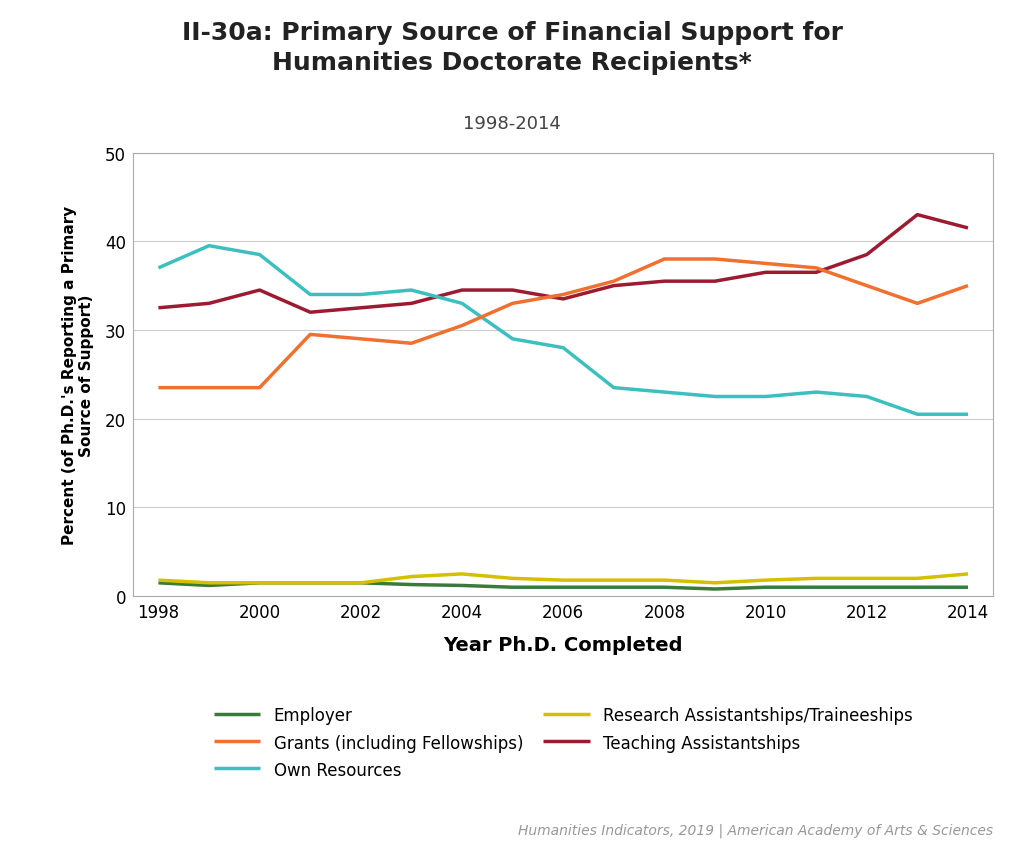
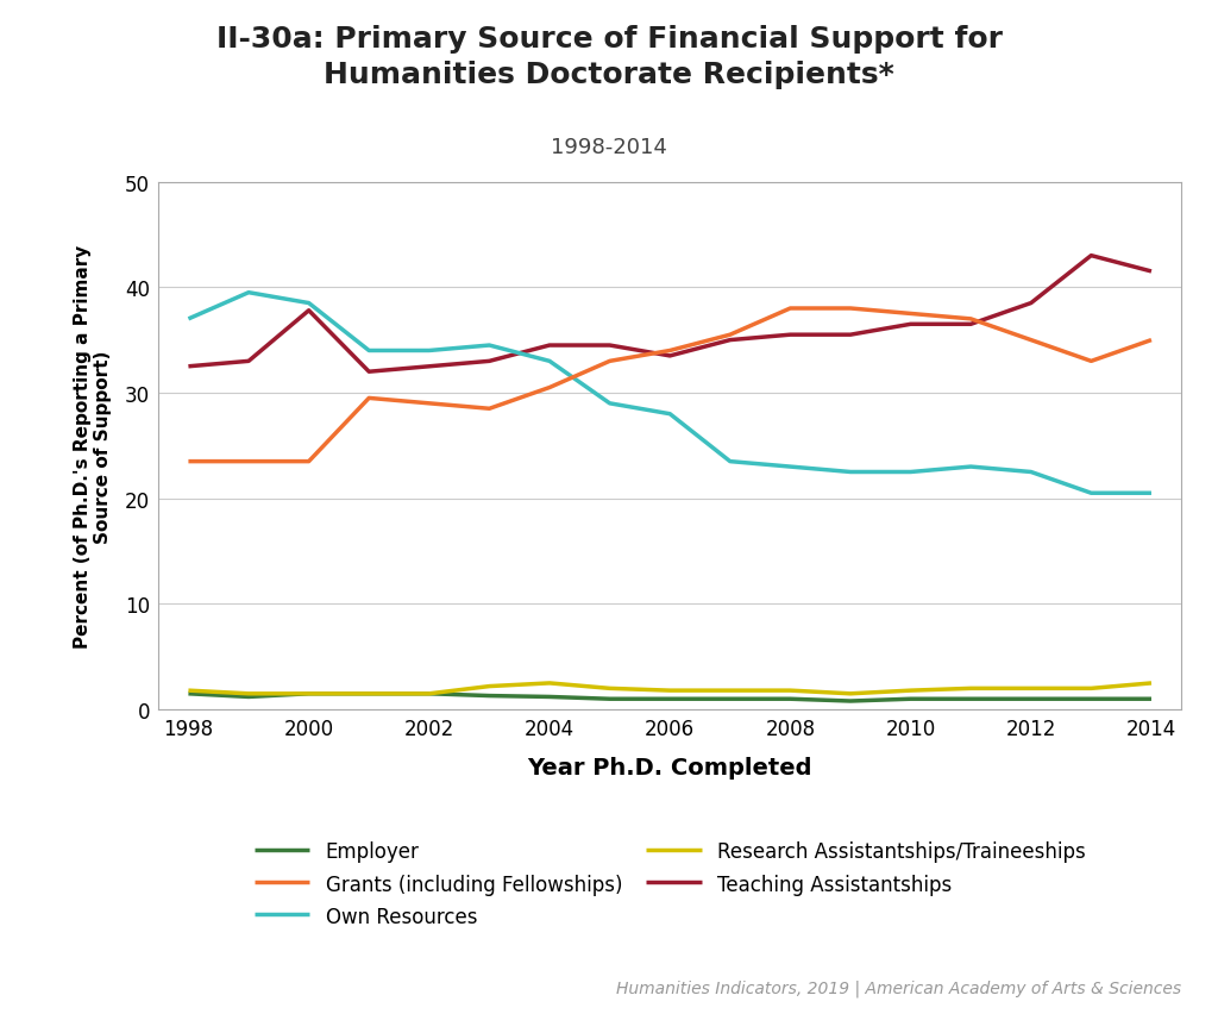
Teaching Assistantships/2000: 34.5 -> 37.8
